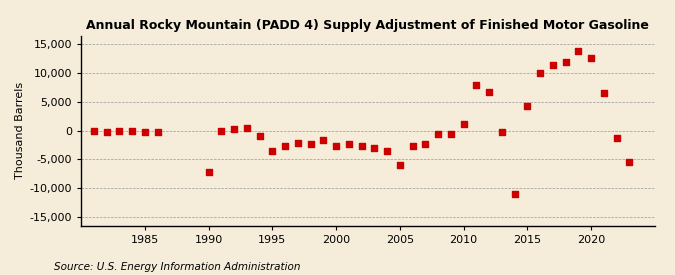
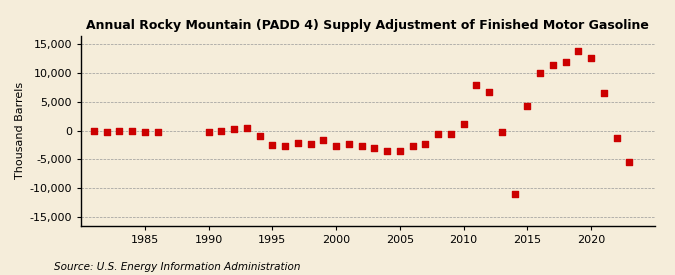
1990: -7,200 -> -200
1995: -3,600 -> -2,500
2005: -6,000 -> -3,600
